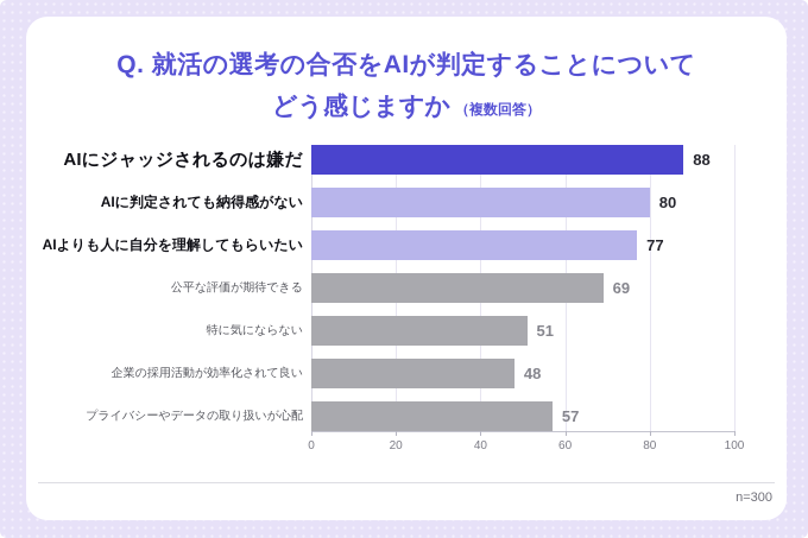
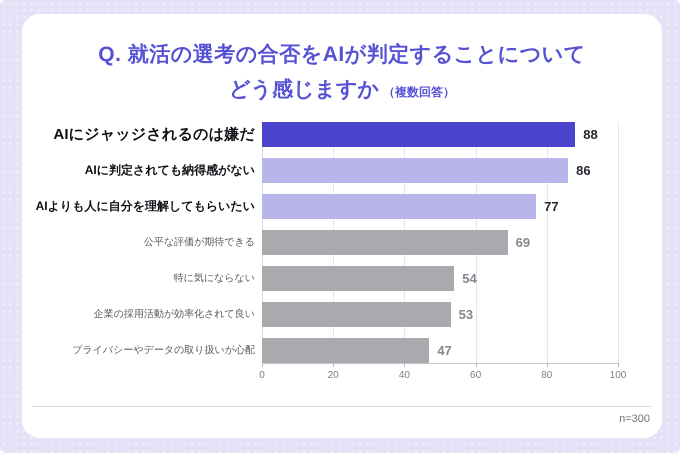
AIに判定されても納得感がない: 80 -> 86
特に気にならない: 51 -> 54
企業の採用活動が効率化されて良い: 48 -> 53
プライバシーやデータの取り扱いが心配: 57 -> 47
